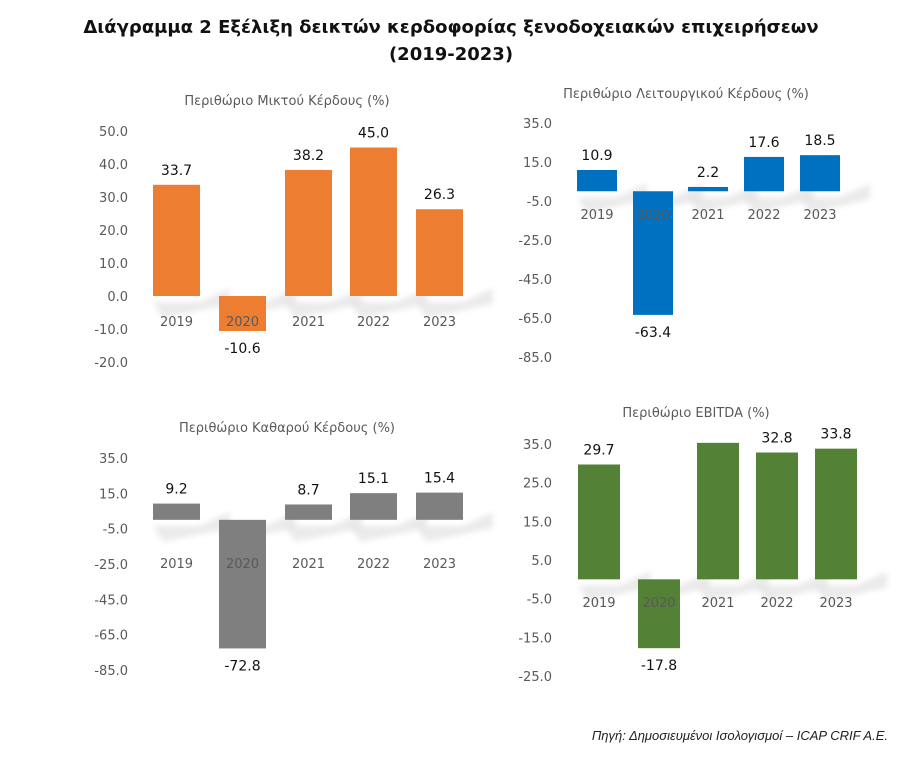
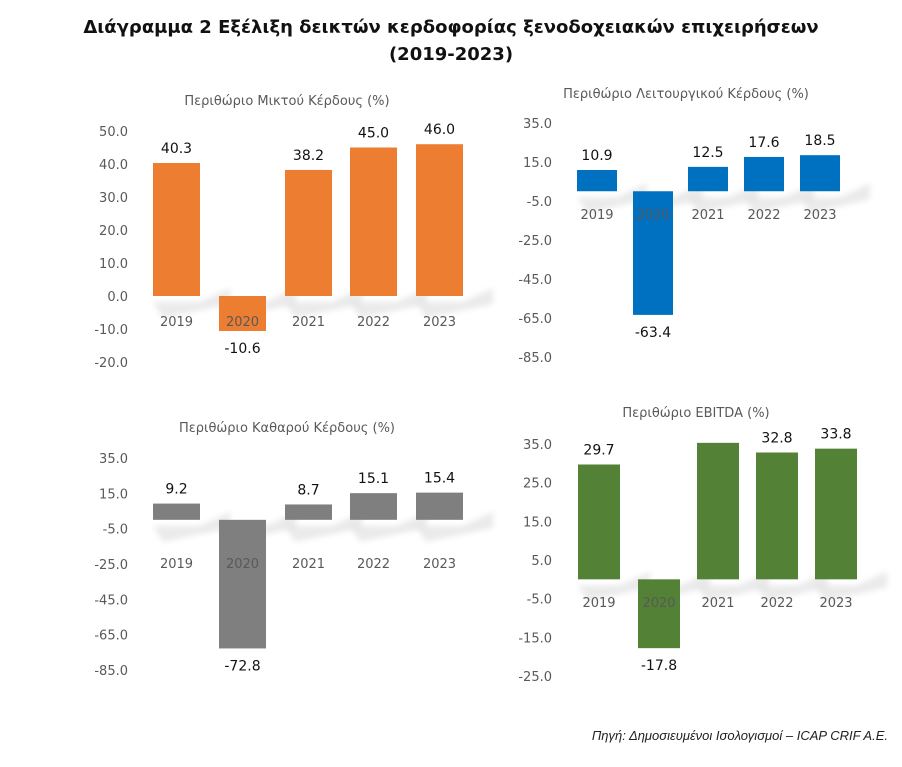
Περιθώριο Μικτού Κέρδους (%)/2019: 33.7 -> 40.3
Περιθώριο Μικτού Κέρδους (%)/2023: 26.3 -> 46.0
Περιθώριο Λειτουργικού Κέρδους (%)/2021: 2.2 -> 12.5
